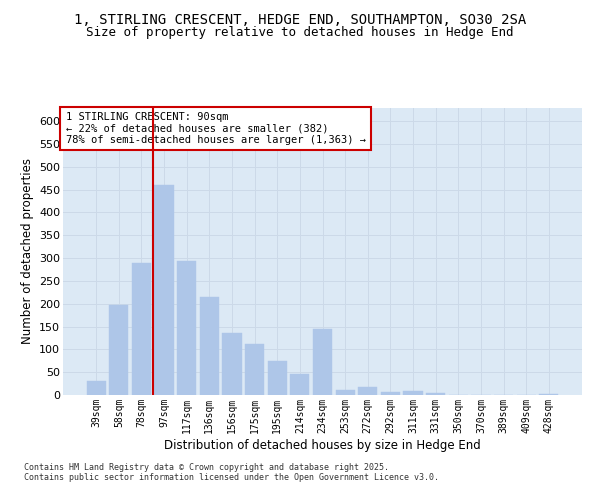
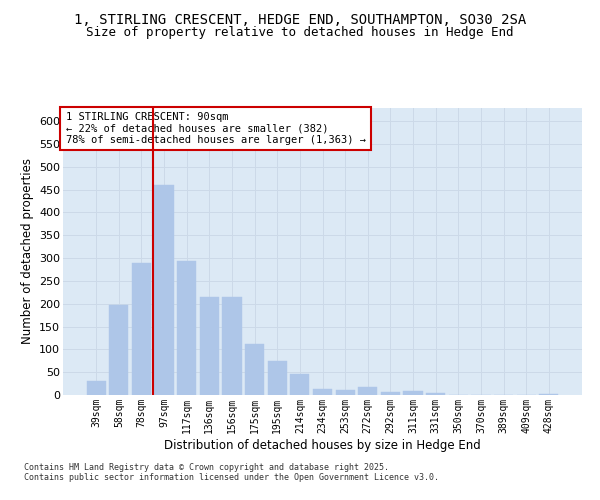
156sqm: 135 -> 215
234sqm: 145 -> 13
